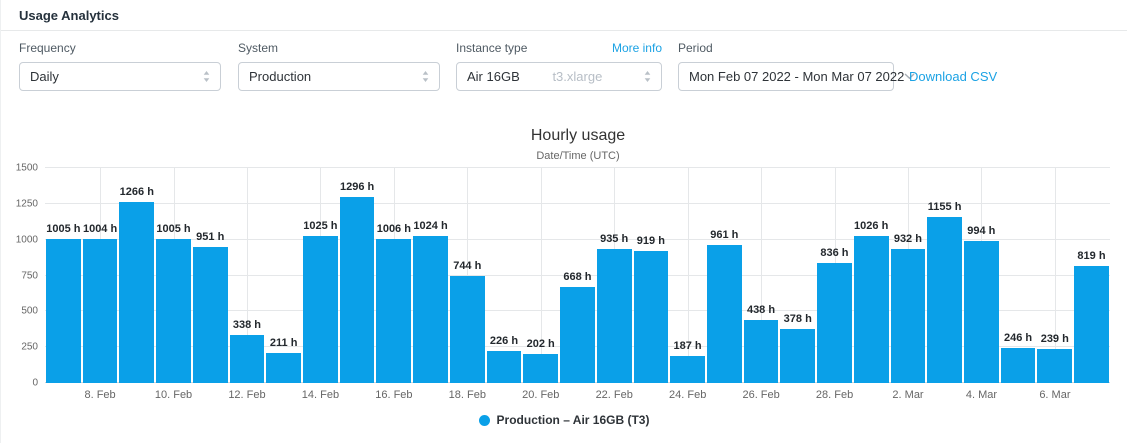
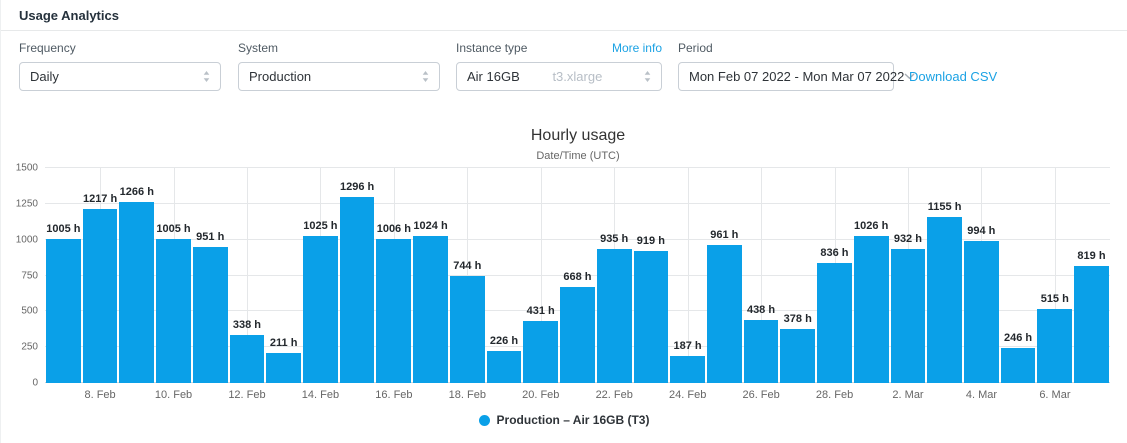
8. Feb: 1004 -> 1217
20. Feb: 202 -> 431
6. Mar: 239 -> 515
